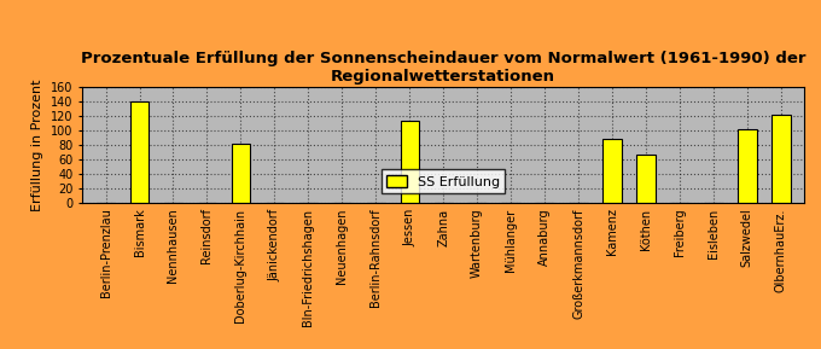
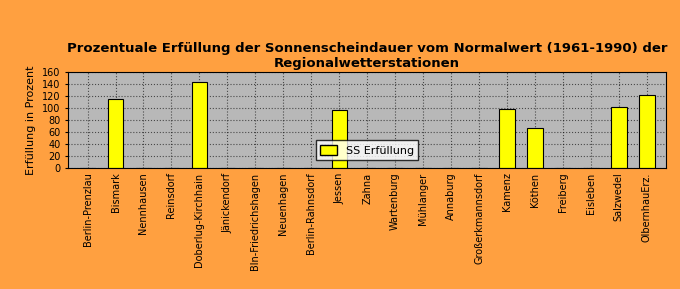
Bismark: 140 -> 115
Doberlug-Kirchhain: 82 -> 143
Jessen: 114 -> 97
Kamenz: 88 -> 98
